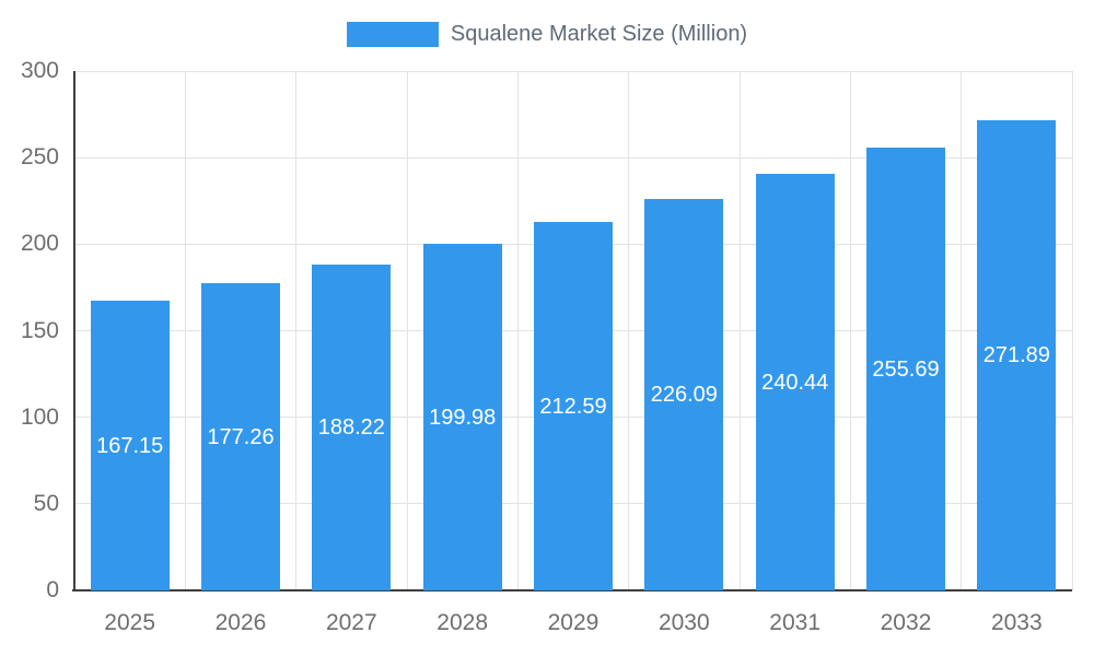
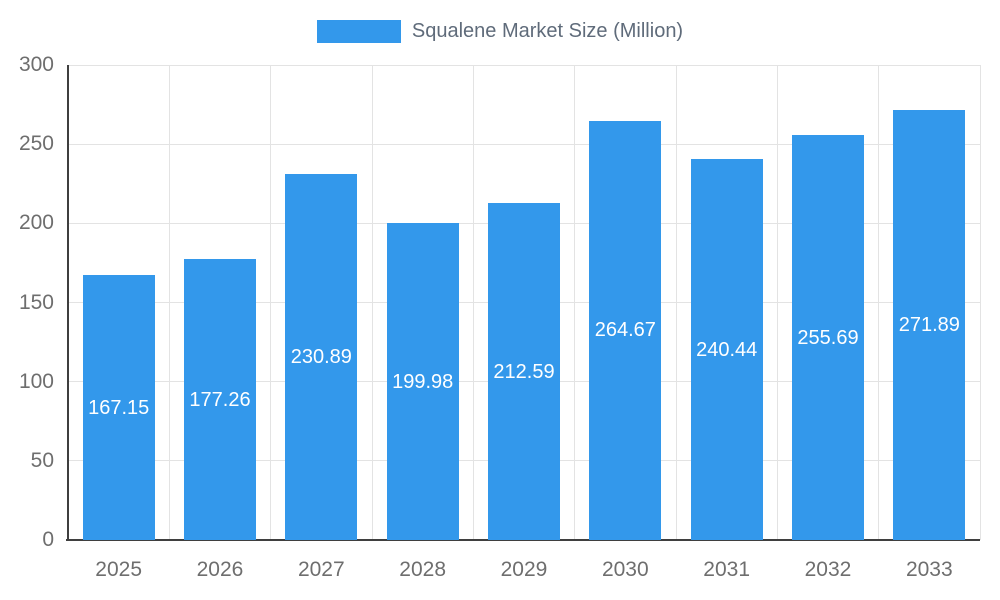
2027: 188.22 -> 230.89
2030: 226.09 -> 264.67
